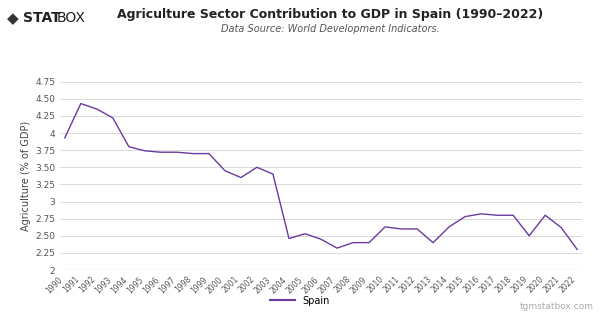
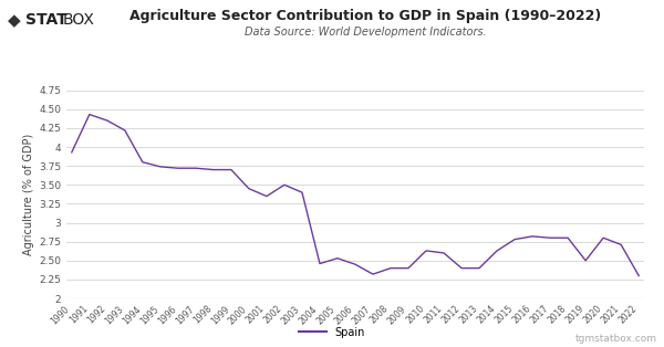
2012: 2.60 -> 2.40
2021: 2.62 -> 2.71
